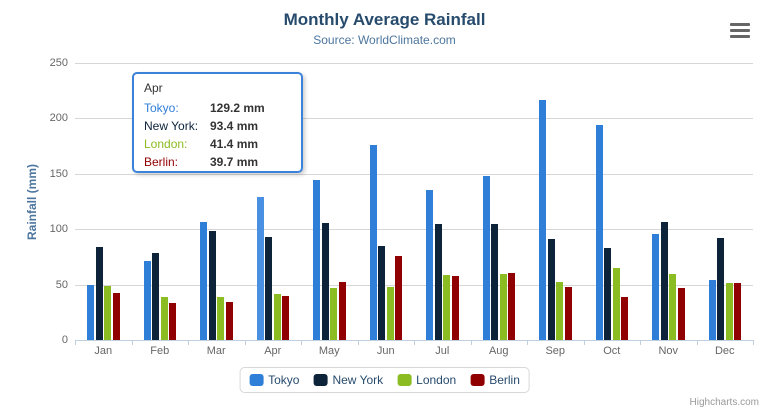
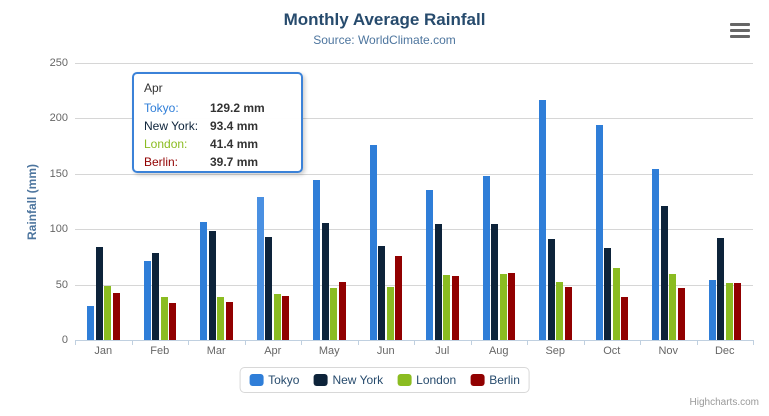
Tokyo/Jan: 50 -> 31
Tokyo/Nov: 96 -> 154
New York/Nov: 107 -> 121
